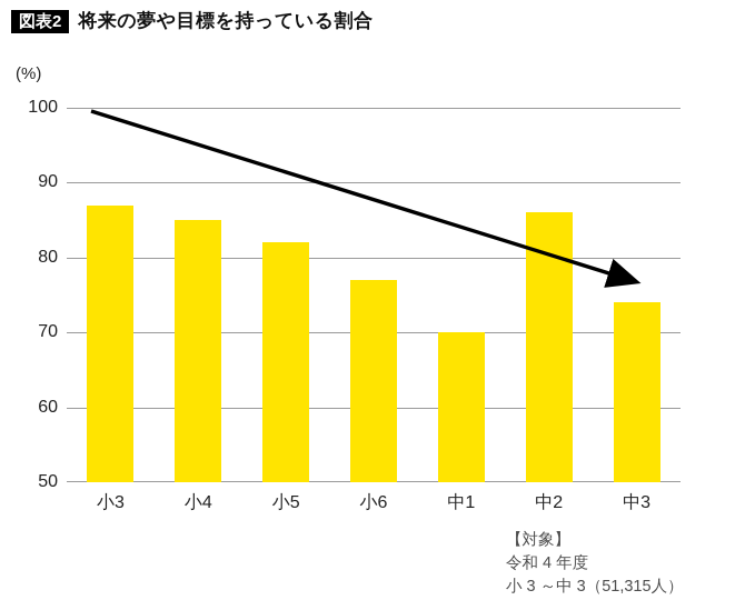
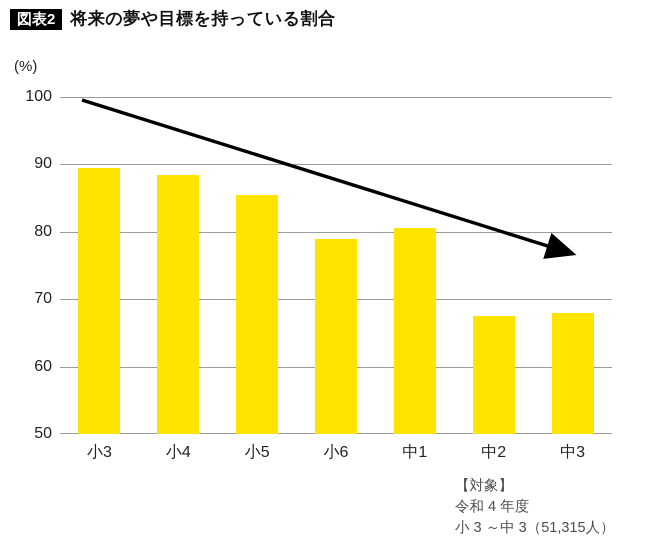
小3: 87 -> 90
小4: 85 -> 88
小5: 82 -> 86
小6: 77 -> 79
中1: 70 -> 80
中2: 86 -> 68
中3: 74 -> 68
